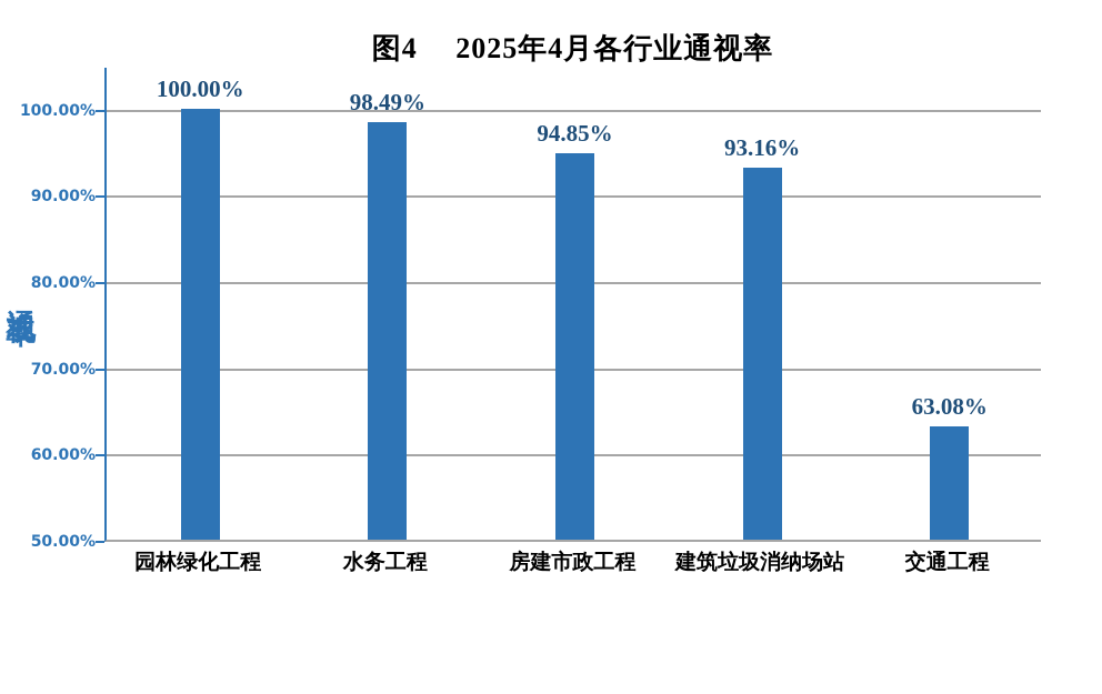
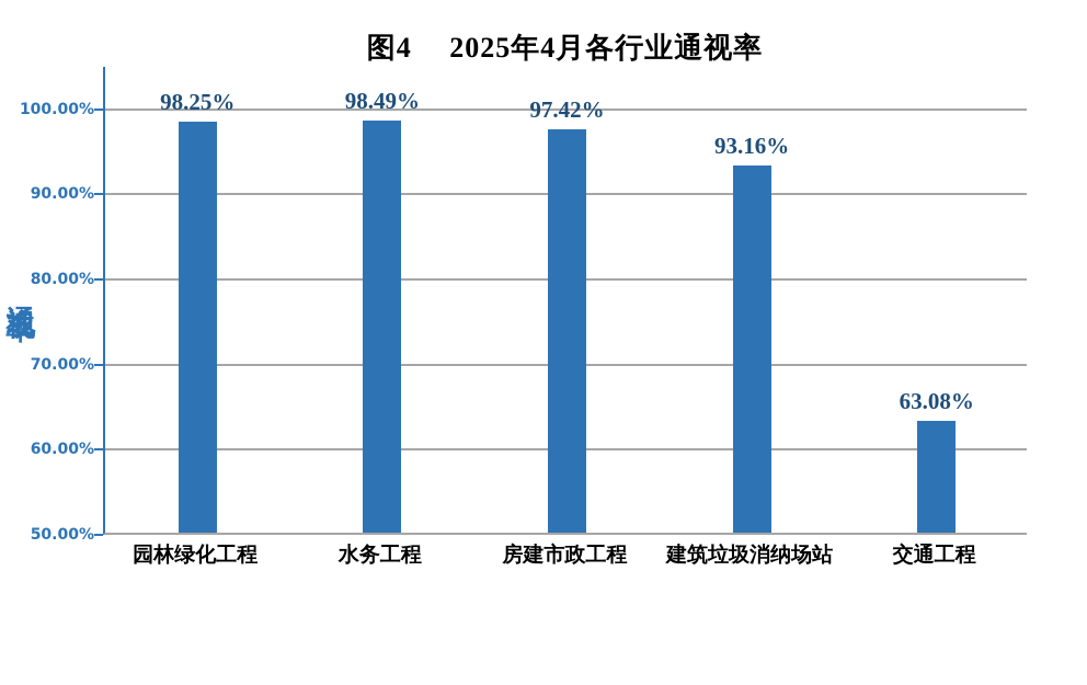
园林绿化工程: 100.00% -> 98.25%
房建市政工程: 94.85% -> 97.42%
